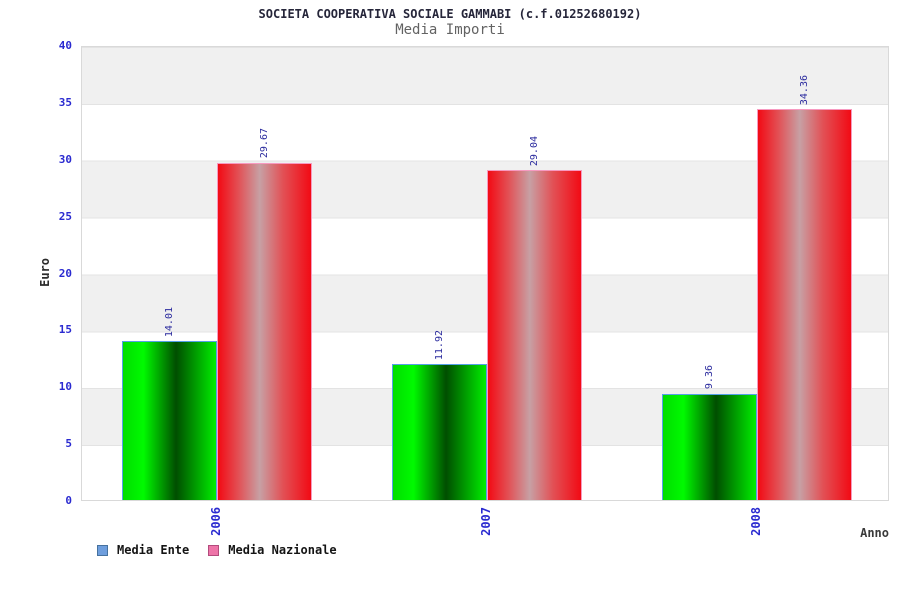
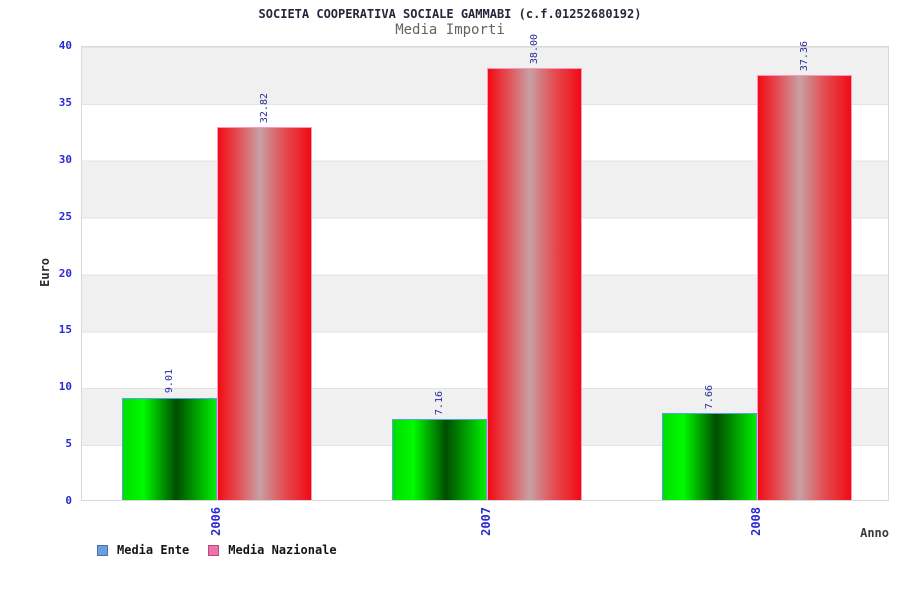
Media Ente/2006: 14.01 -> 9.01
Media Nazionale/2006: 29.67 -> 32.82
Media Ente/2007: 11.92 -> 7.16
Media Nazionale/2007: 29.04 -> 38.00
Media Ente/2008: 9.36 -> 7.66
Media Nazionale/2008: 34.36 -> 37.36
